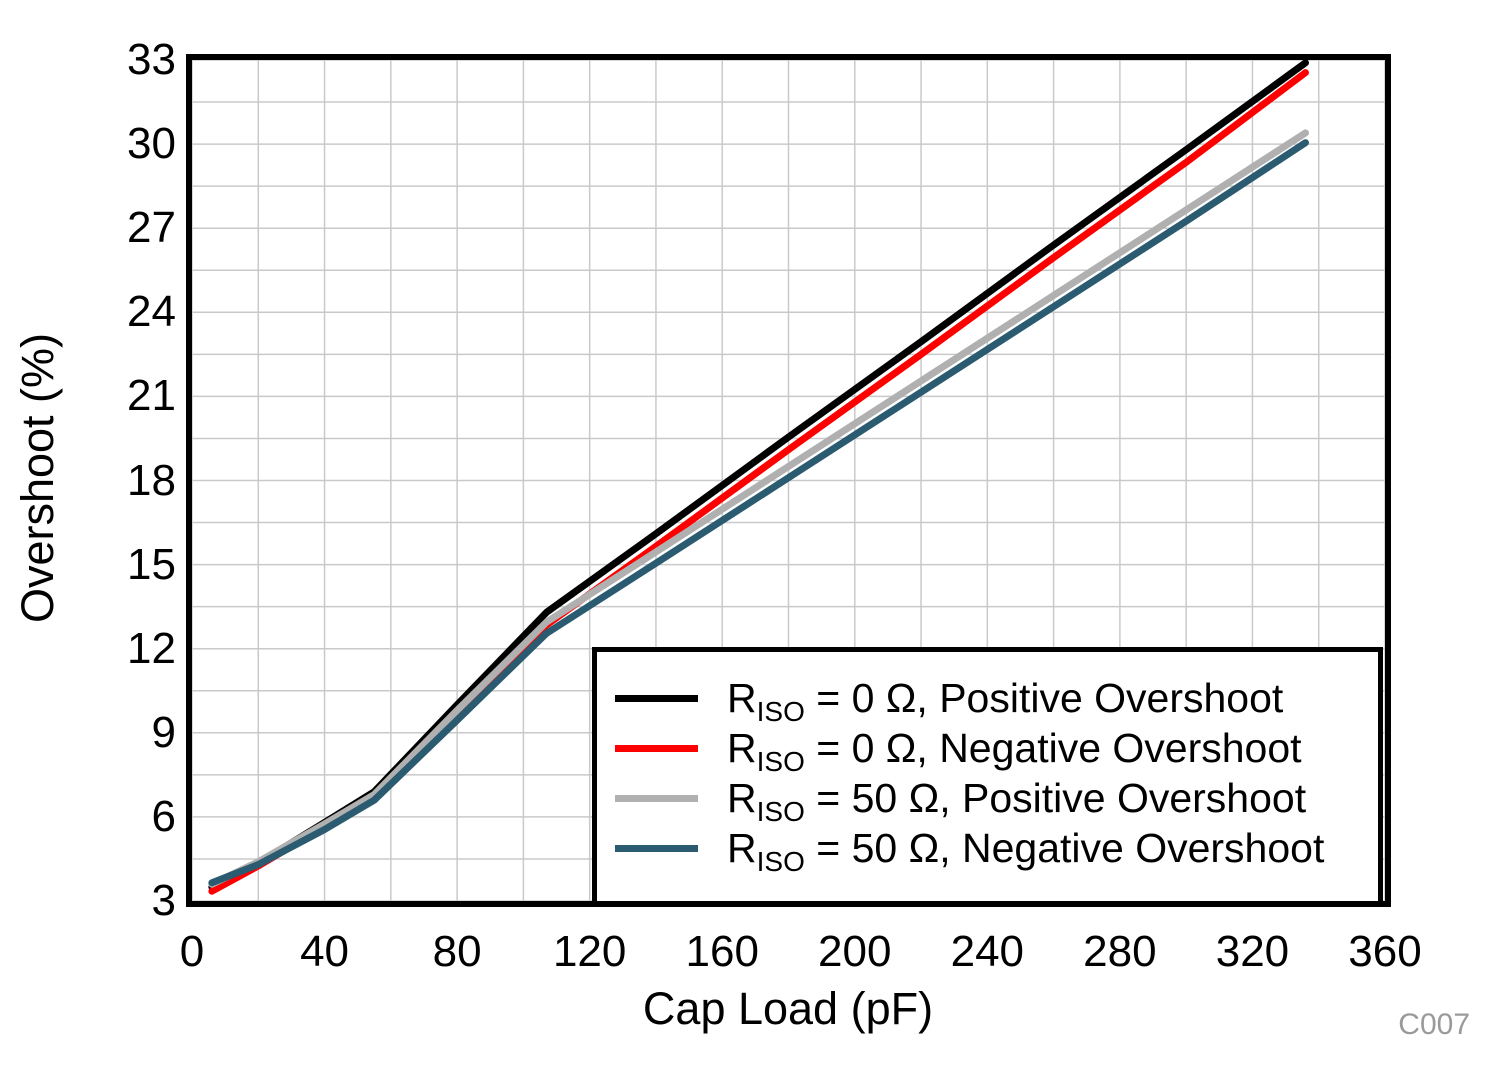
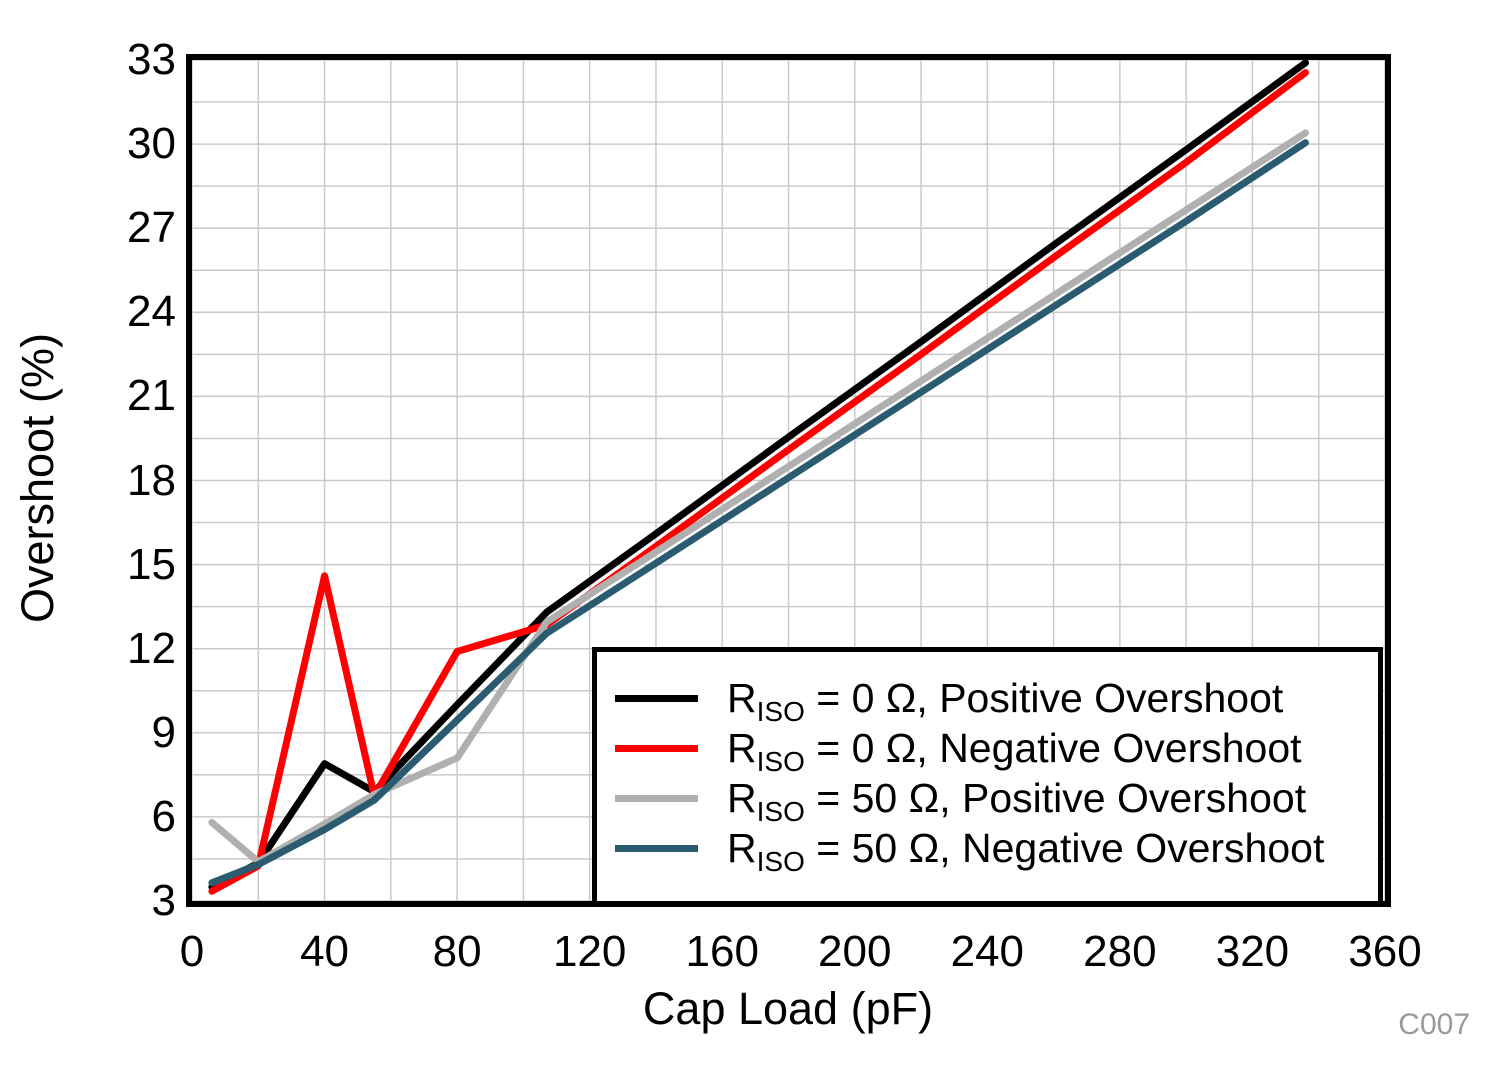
RISO = 50 Ω, Positive Overshoot/6: 3.6 -> 5.8
RISO = 0 Ω, Positive Overshoot/40: 5.8 -> 7.9
RISO = 0 Ω, Negative Overshoot/40: 5.7 -> 14.6
RISO = 0 Ω, Negative Overshoot/80: 9.8 -> 11.9
RISO = 50 Ω, Positive Overshoot/80: 9.8 -> 8.1
